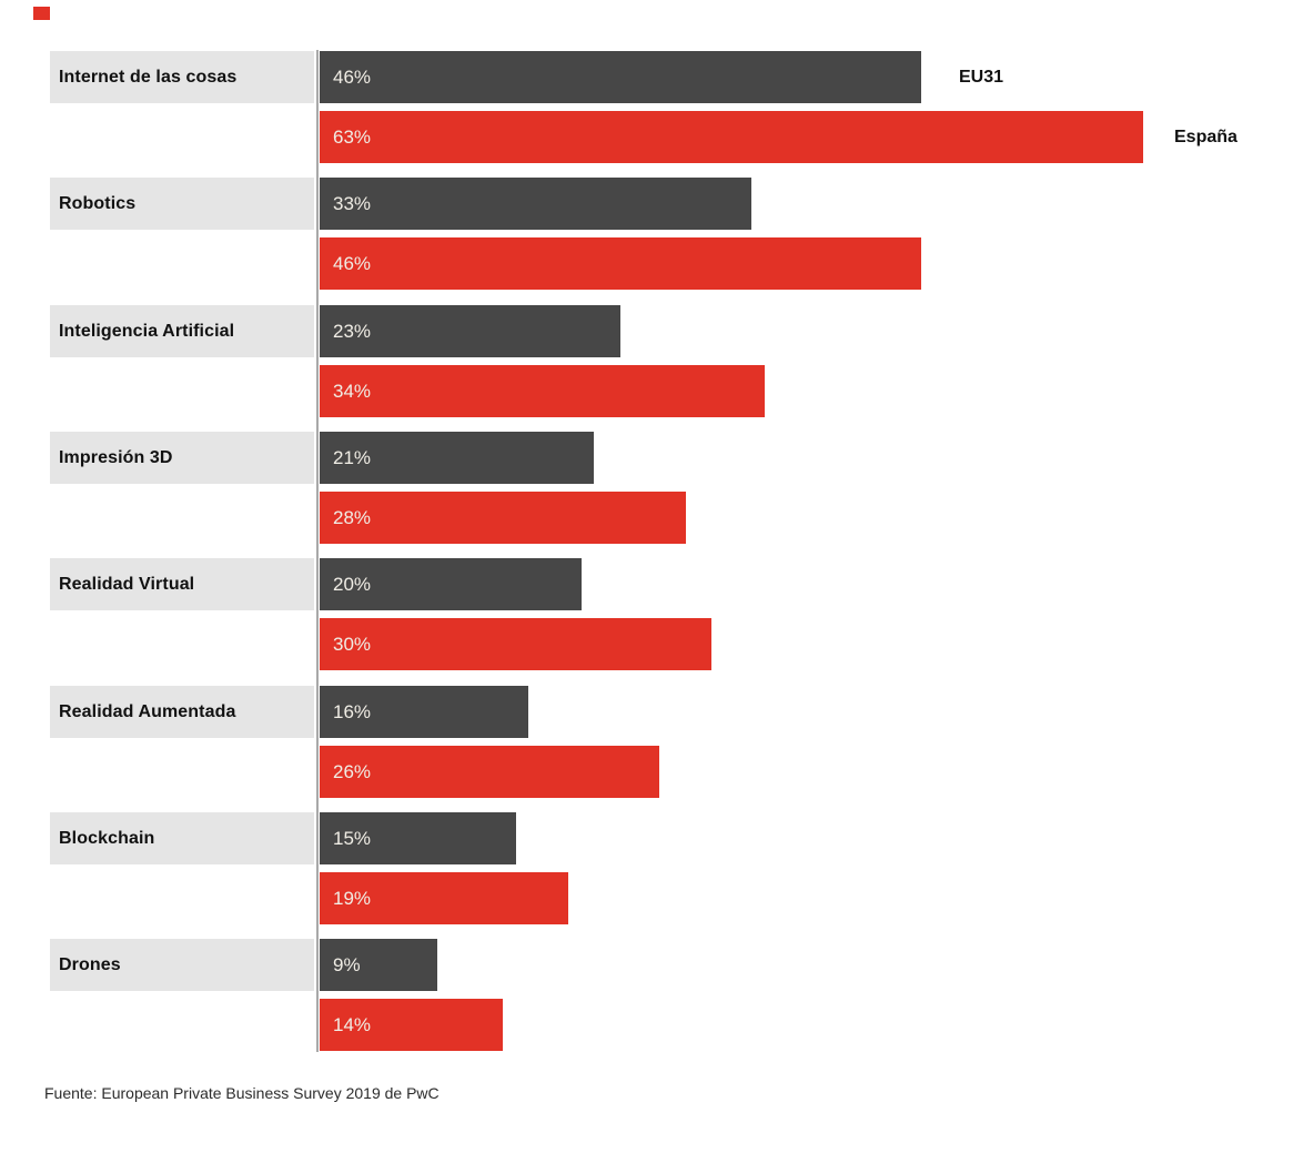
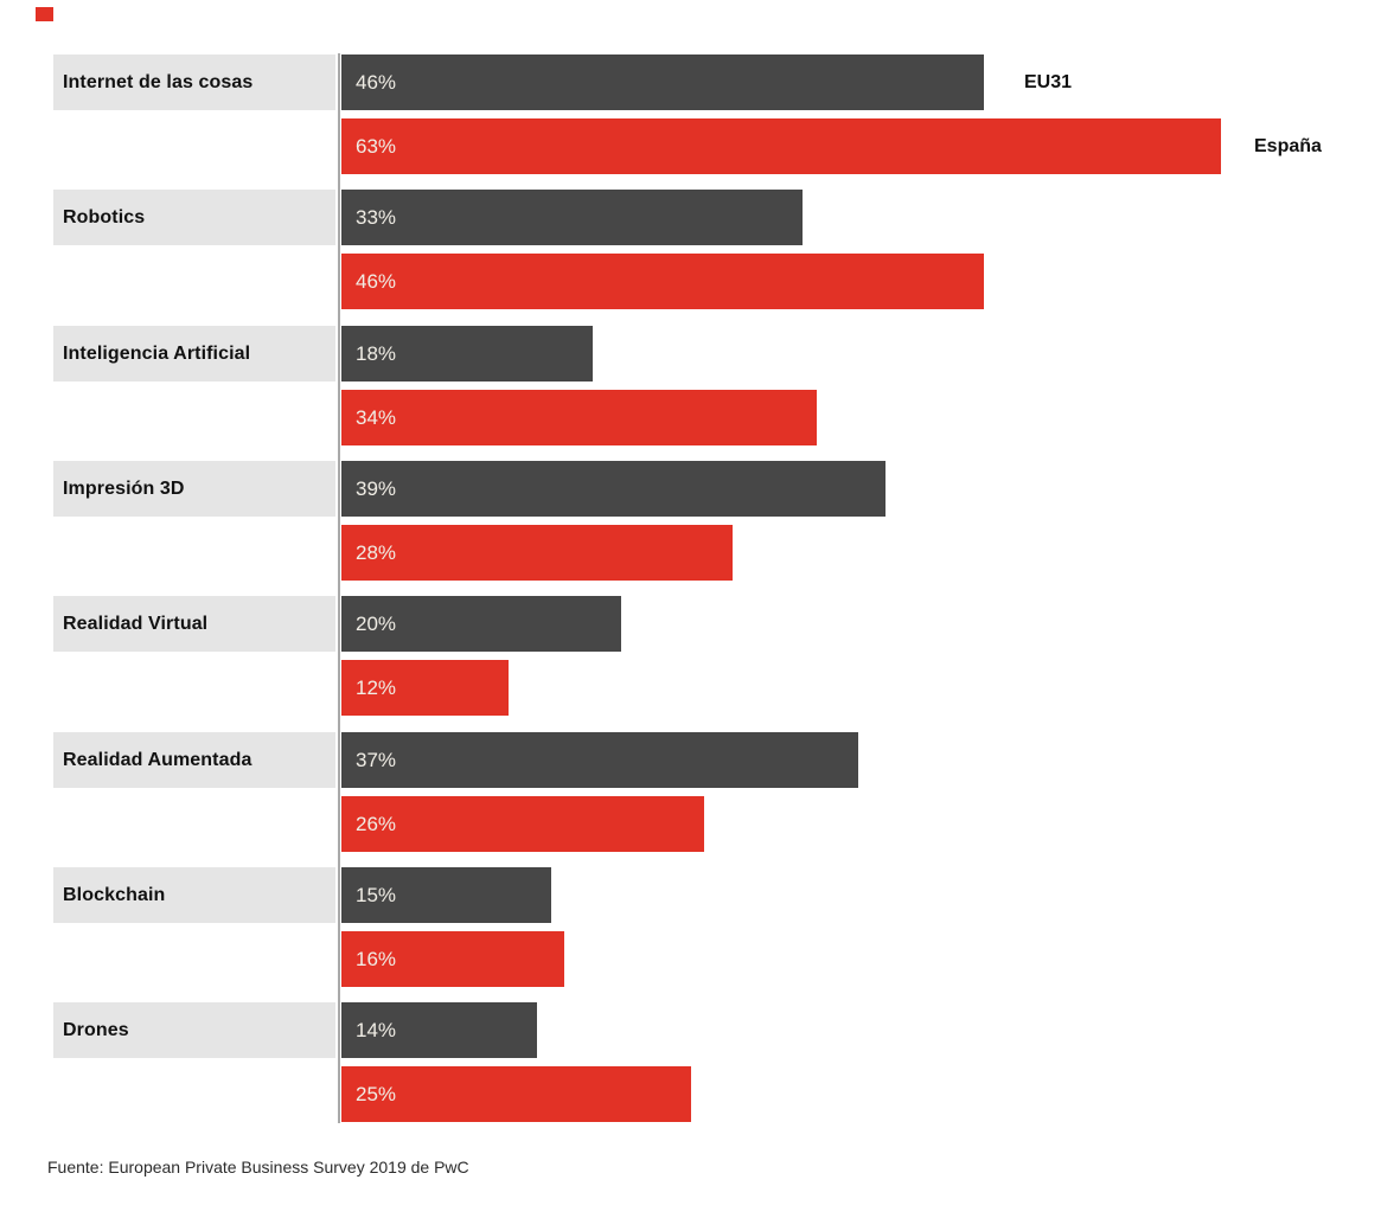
EU31/Inteligencia Artificial: 23% -> 18%
EU31/Impresión 3D: 21% -> 39%
España/Realidad Virtual: 30% -> 12%
EU31/Realidad Aumentada: 16% -> 37%
España/Blockchain: 19% -> 16%
EU31/Drones: 9% -> 14%
España/Drones: 14% -> 25%
